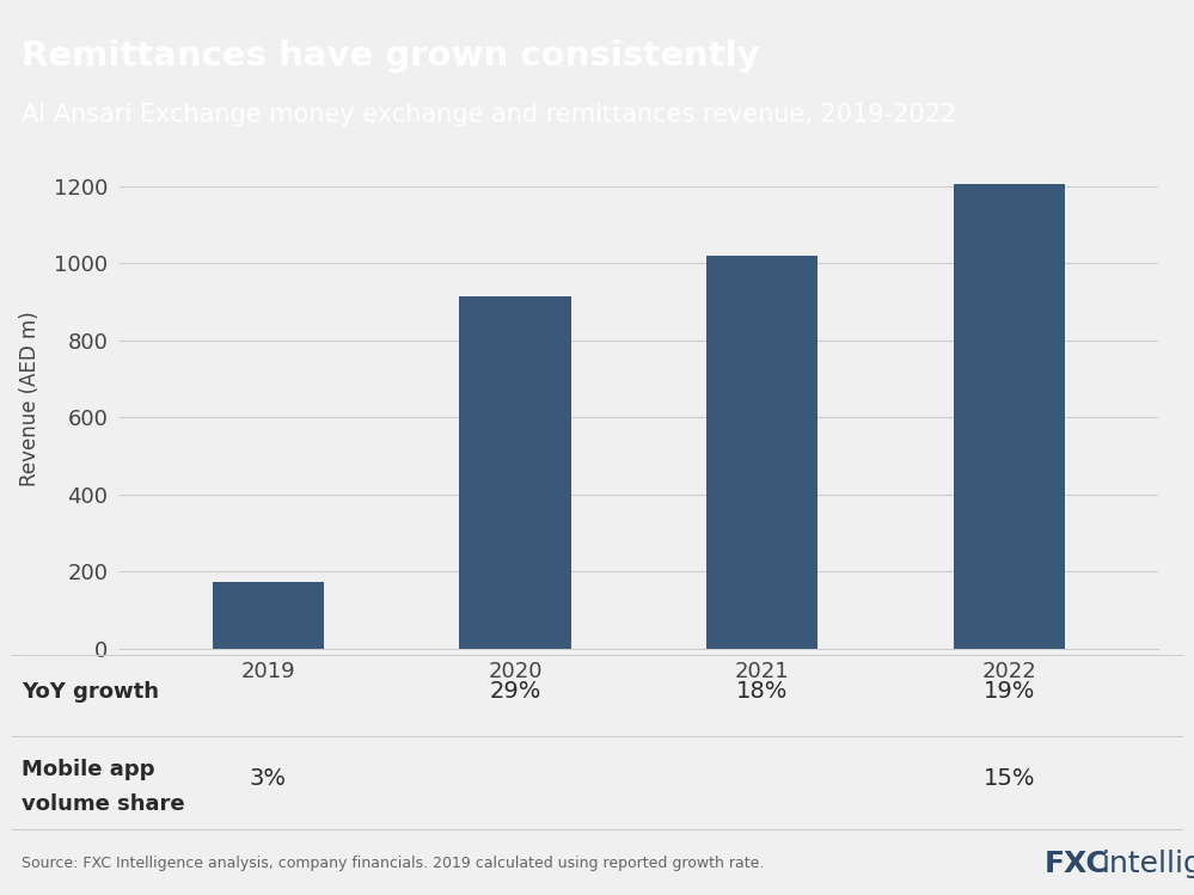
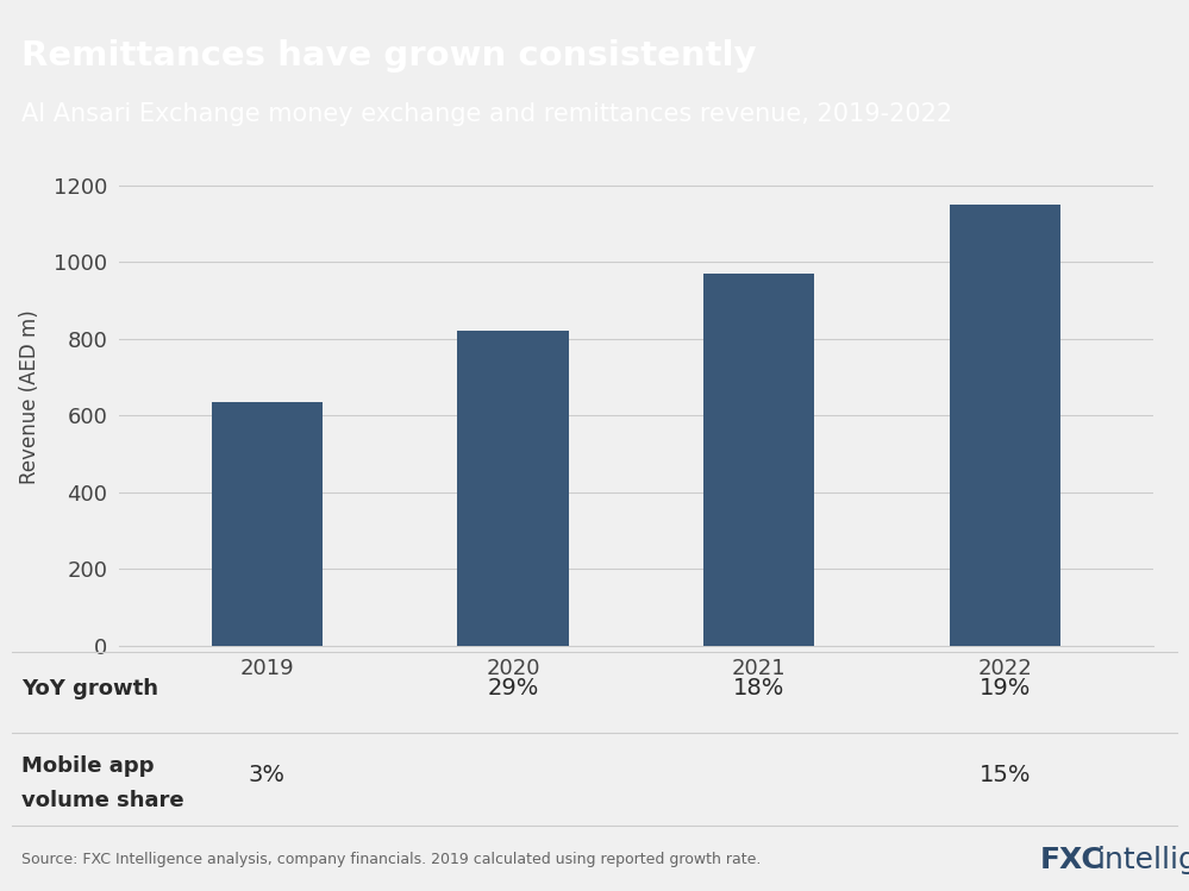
2019: 175 -> 635
2020: 915 -> 820
2021: 1020 -> 970
2022: 1205 -> 1150
